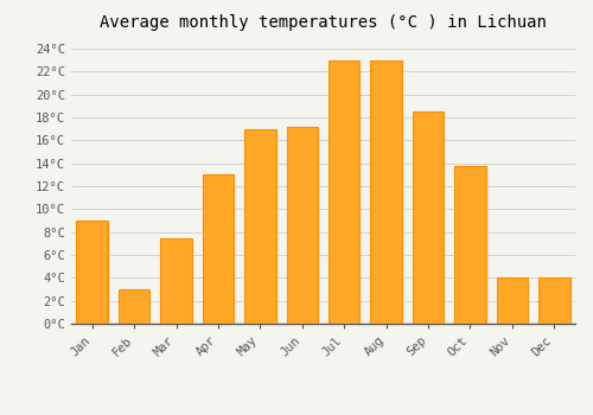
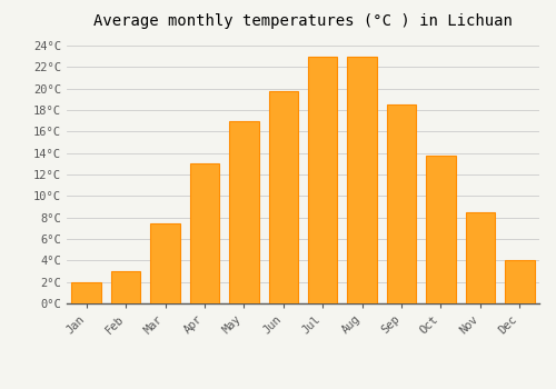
Jan: 9.0°C -> 2.0°C
Jun: 17.2°C -> 19.8°C
Nov: 4.0°C -> 8.5°C
